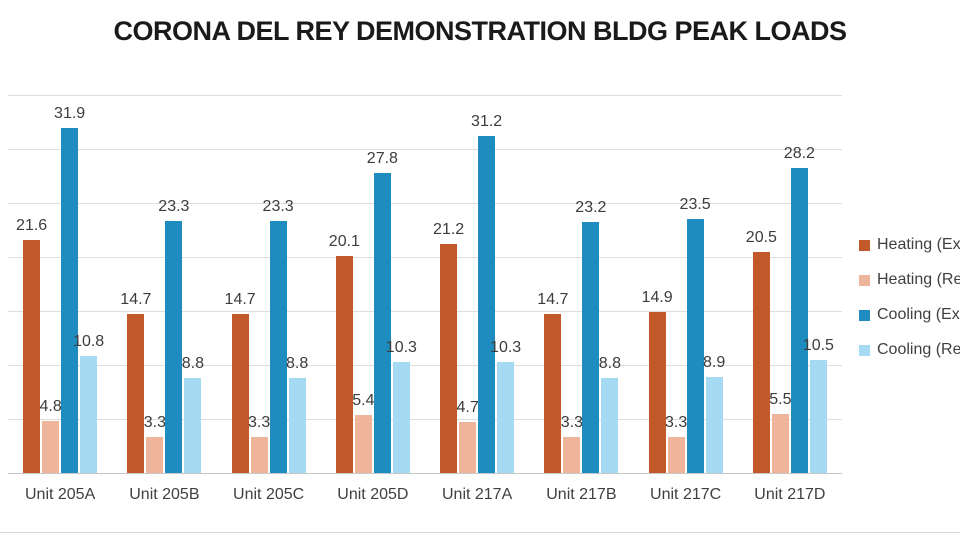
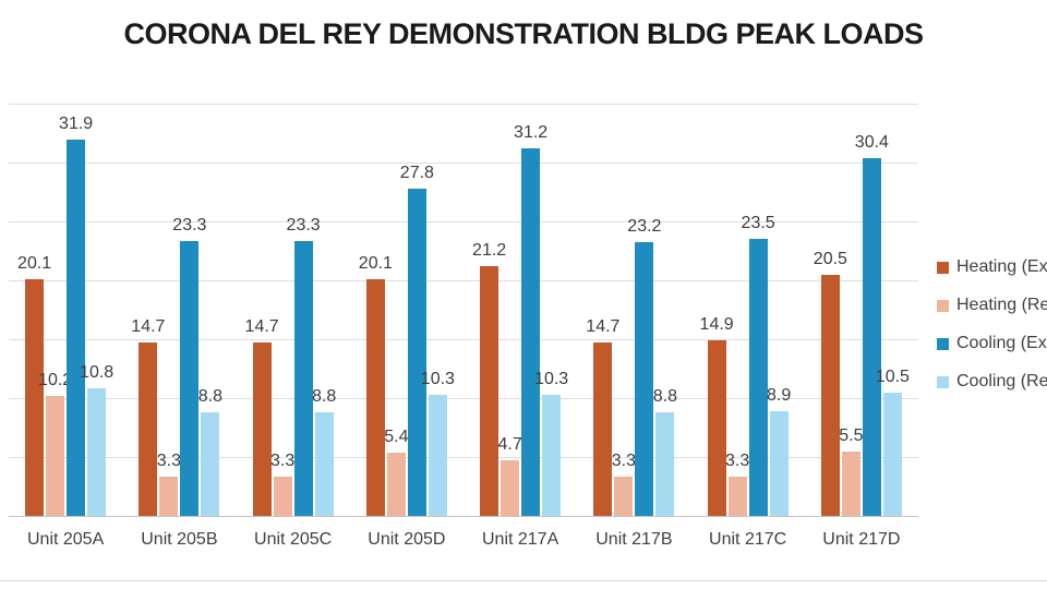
Heating (Ex/Unit 205A: 21.6 -> 20.1
Heating (Re/Unit 205A: 4.8 -> 10.2
Cooling (Ex/Unit 217D: 28.2 -> 30.4
